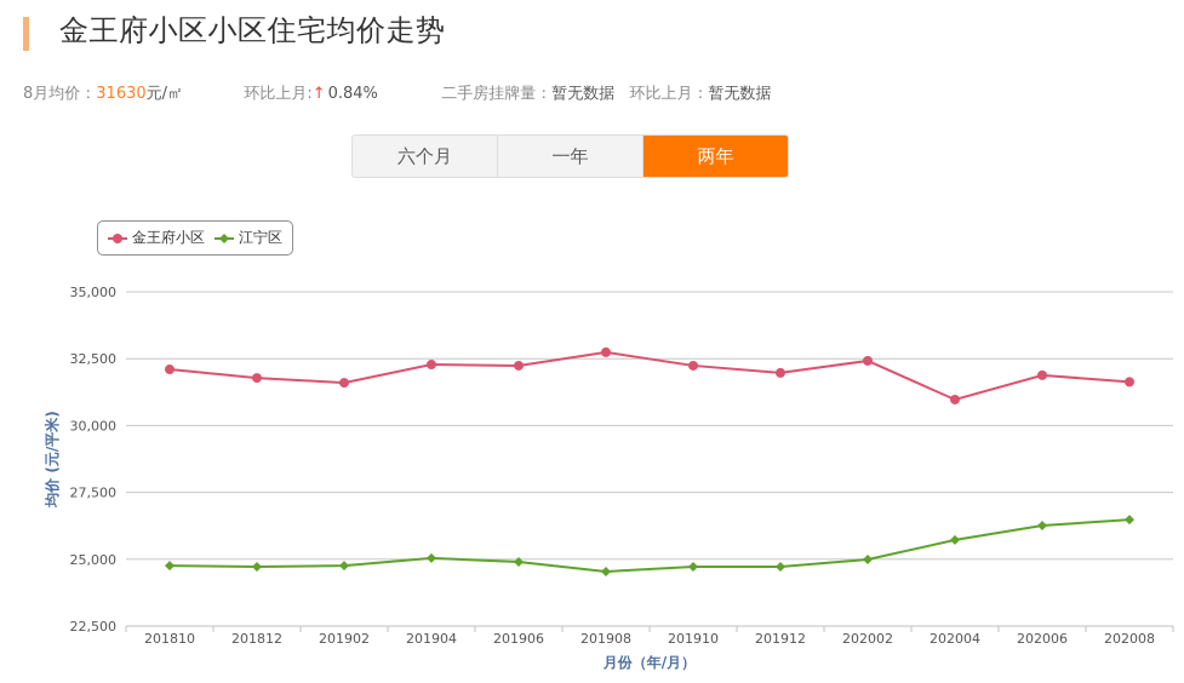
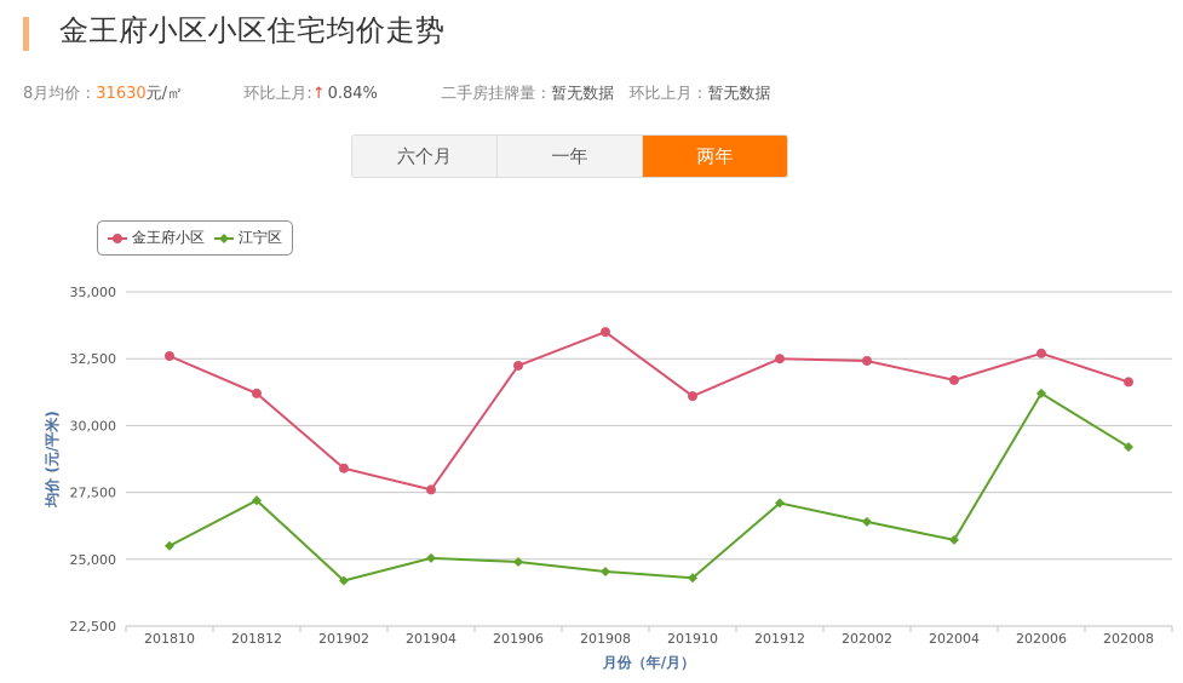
金王府小区/201810: 32100 -> 32600
江宁区/201810: 24800 -> 25500
金王府小区/201812: 31800 -> 31200
江宁区/201812: 24700 -> 27200
金王府小区/201902: 31600 -> 28400
江宁区/201902: 24800 -> 24200
金王府小区/201904: 32300 -> 27600
金王府小区/201908: 32700 -> 33500
金王府小区/201910: 32200 -> 31100
江宁区/201910: 24700 -> 24300
金王府小区/201912: 32000 -> 32500
江宁区/201912: 24700 -> 27100
江宁区/202002: 25000 -> 26400
金王府小区/202004: 31000 -> 31700
金王府小区/202006: 31900 -> 32700
江宁区/202006: 26300 -> 31200
江宁区/202008: 26500 -> 29200
